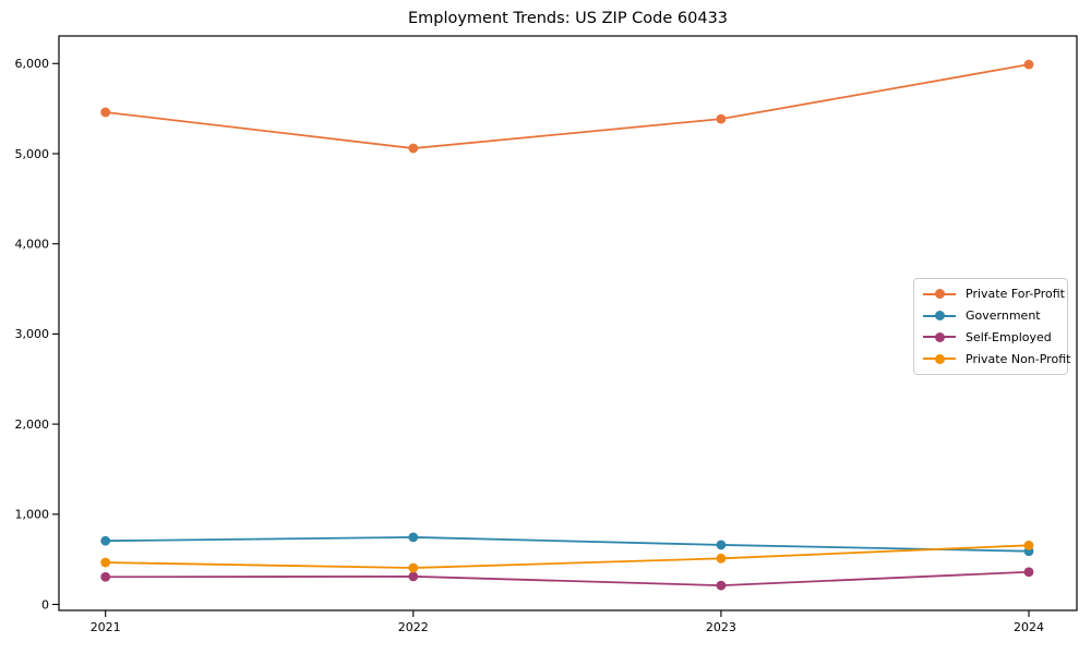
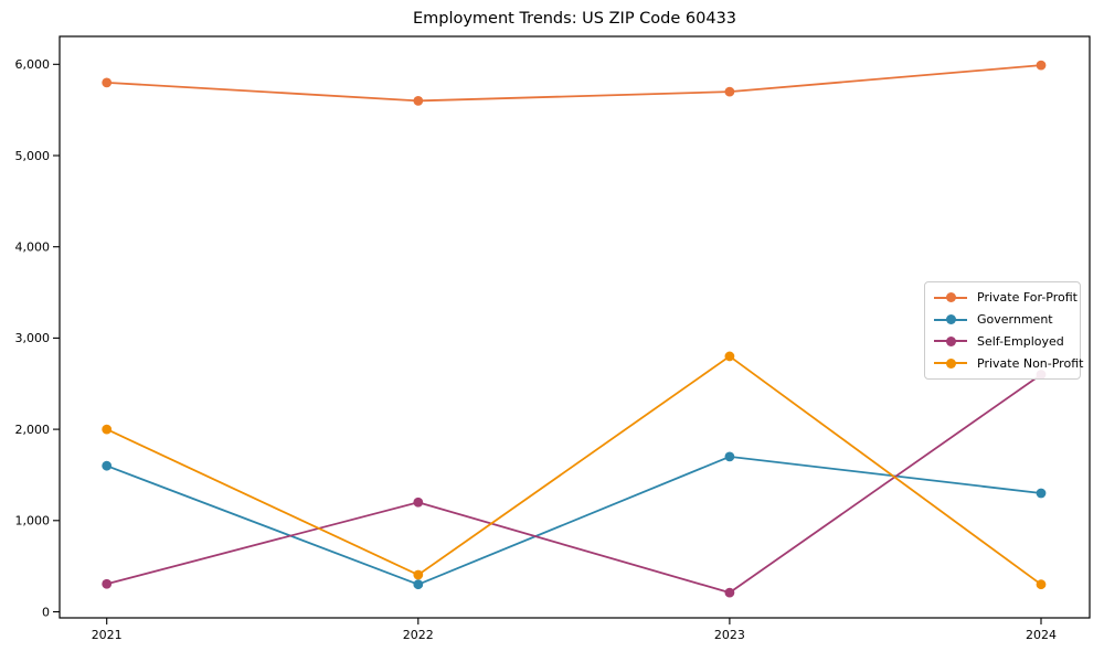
Private For-Profit/2021: 5500 -> 5800
Government/2021: 700 -> 1600
Private Non-Profit/2021: 500 -> 2000
Private For-Profit/2022: 5100 -> 5600
Government/2022: 700 -> 300
Self-Employed/2022: 300 -> 1200
Private For-Profit/2023: 5400 -> 5700
Government/2023: 700 -> 1700
Private Non-Profit/2023: 500 -> 2800
Government/2024: 600 -> 1300
Self-Employed/2024: 400 -> 2600
Private Non-Profit/2024: 700 -> 300
